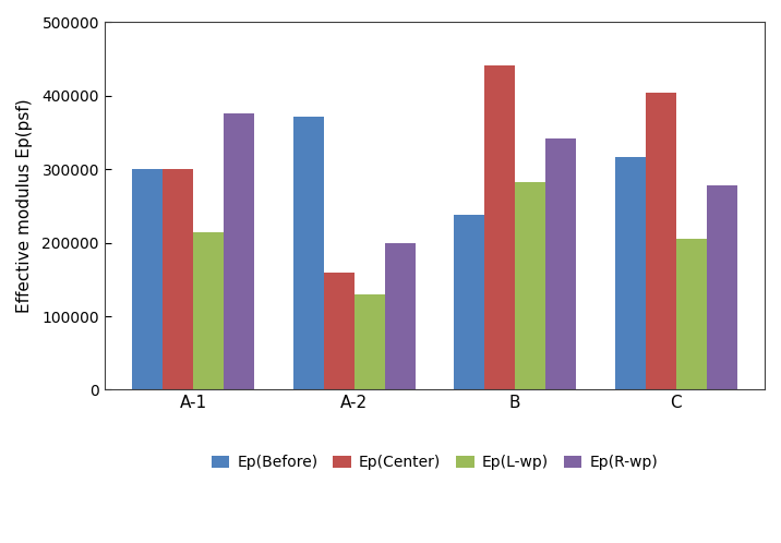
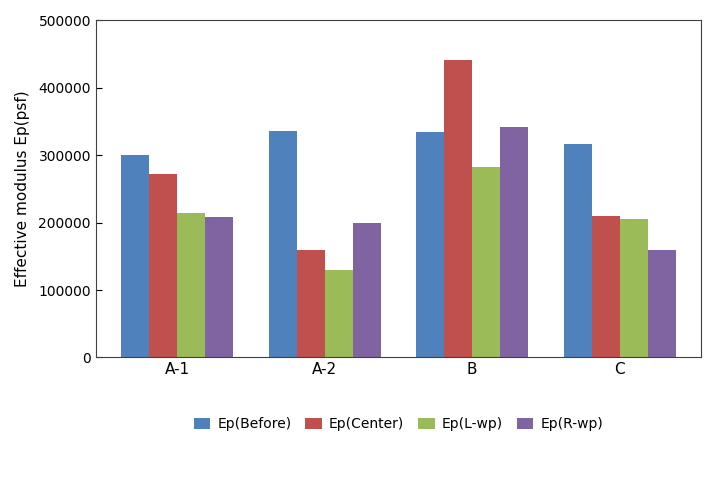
Ep(Center)/A-1: 300000 -> 272000
Ep(R-wp)/A-1: 376000 -> 208000
Ep(Before)/A-2: 372000 -> 336000
Ep(Before)/B: 238000 -> 335000
Ep(Center)/C: 404000 -> 210000
Ep(R-wp)/C: 278000 -> 160000
